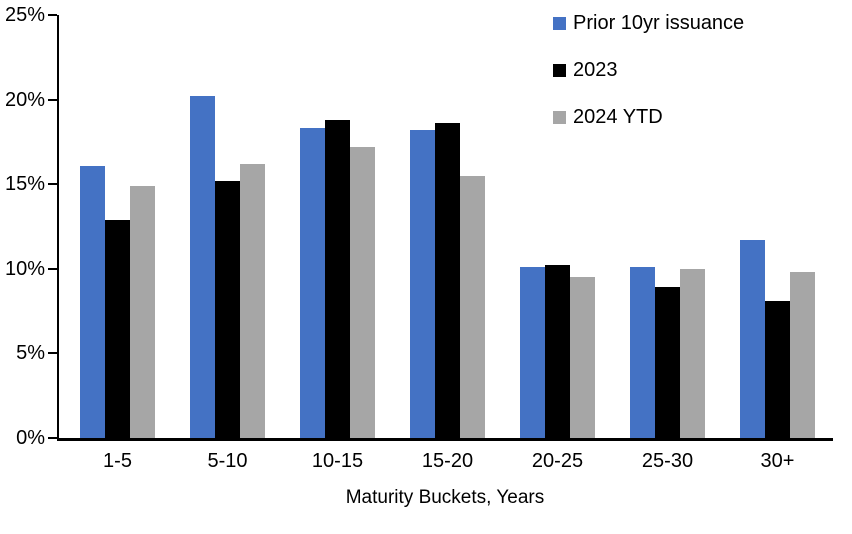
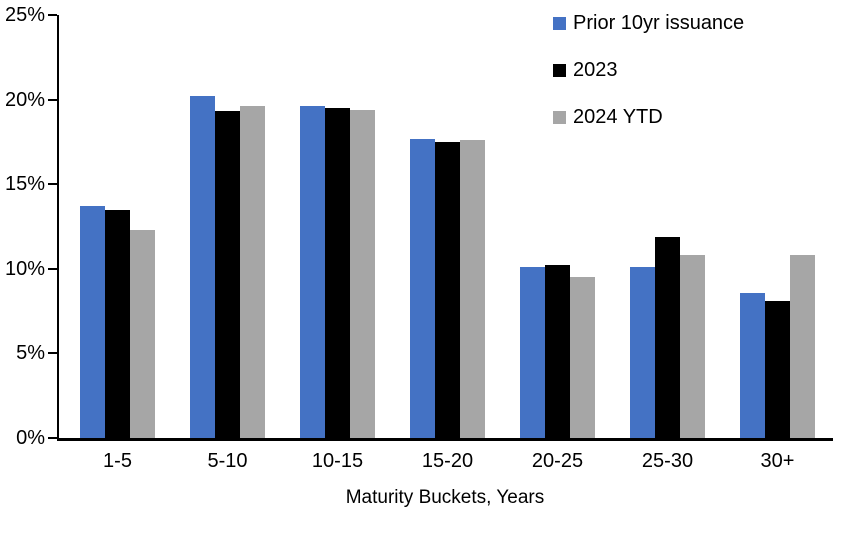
Prior 10yr issuance/1-5: 16.1% -> 13.7%
2023/1-5: 12.9% -> 13.5%
2024 YTD/1-5: 14.9% -> 12.3%
2023/5-10: 15.2% -> 19.3%
2024 YTD/5-10: 16.2% -> 19.6%
Prior 10yr issuance/10-15: 18.3% -> 19.6%
2023/10-15: 18.8% -> 19.5%
2024 YTD/10-15: 17.2% -> 19.4%
Prior 10yr issuance/15-20: 18.2% -> 17.7%
2023/15-20: 18.6% -> 17.5%
2024 YTD/15-20: 15.5% -> 17.6%
2023/25-30: 8.9% -> 11.9%
2024 YTD/25-30: 10.0% -> 10.8%
Prior 10yr issuance/30+: 11.7% -> 8.6%
2024 YTD/30+: 9.8% -> 10.8%
